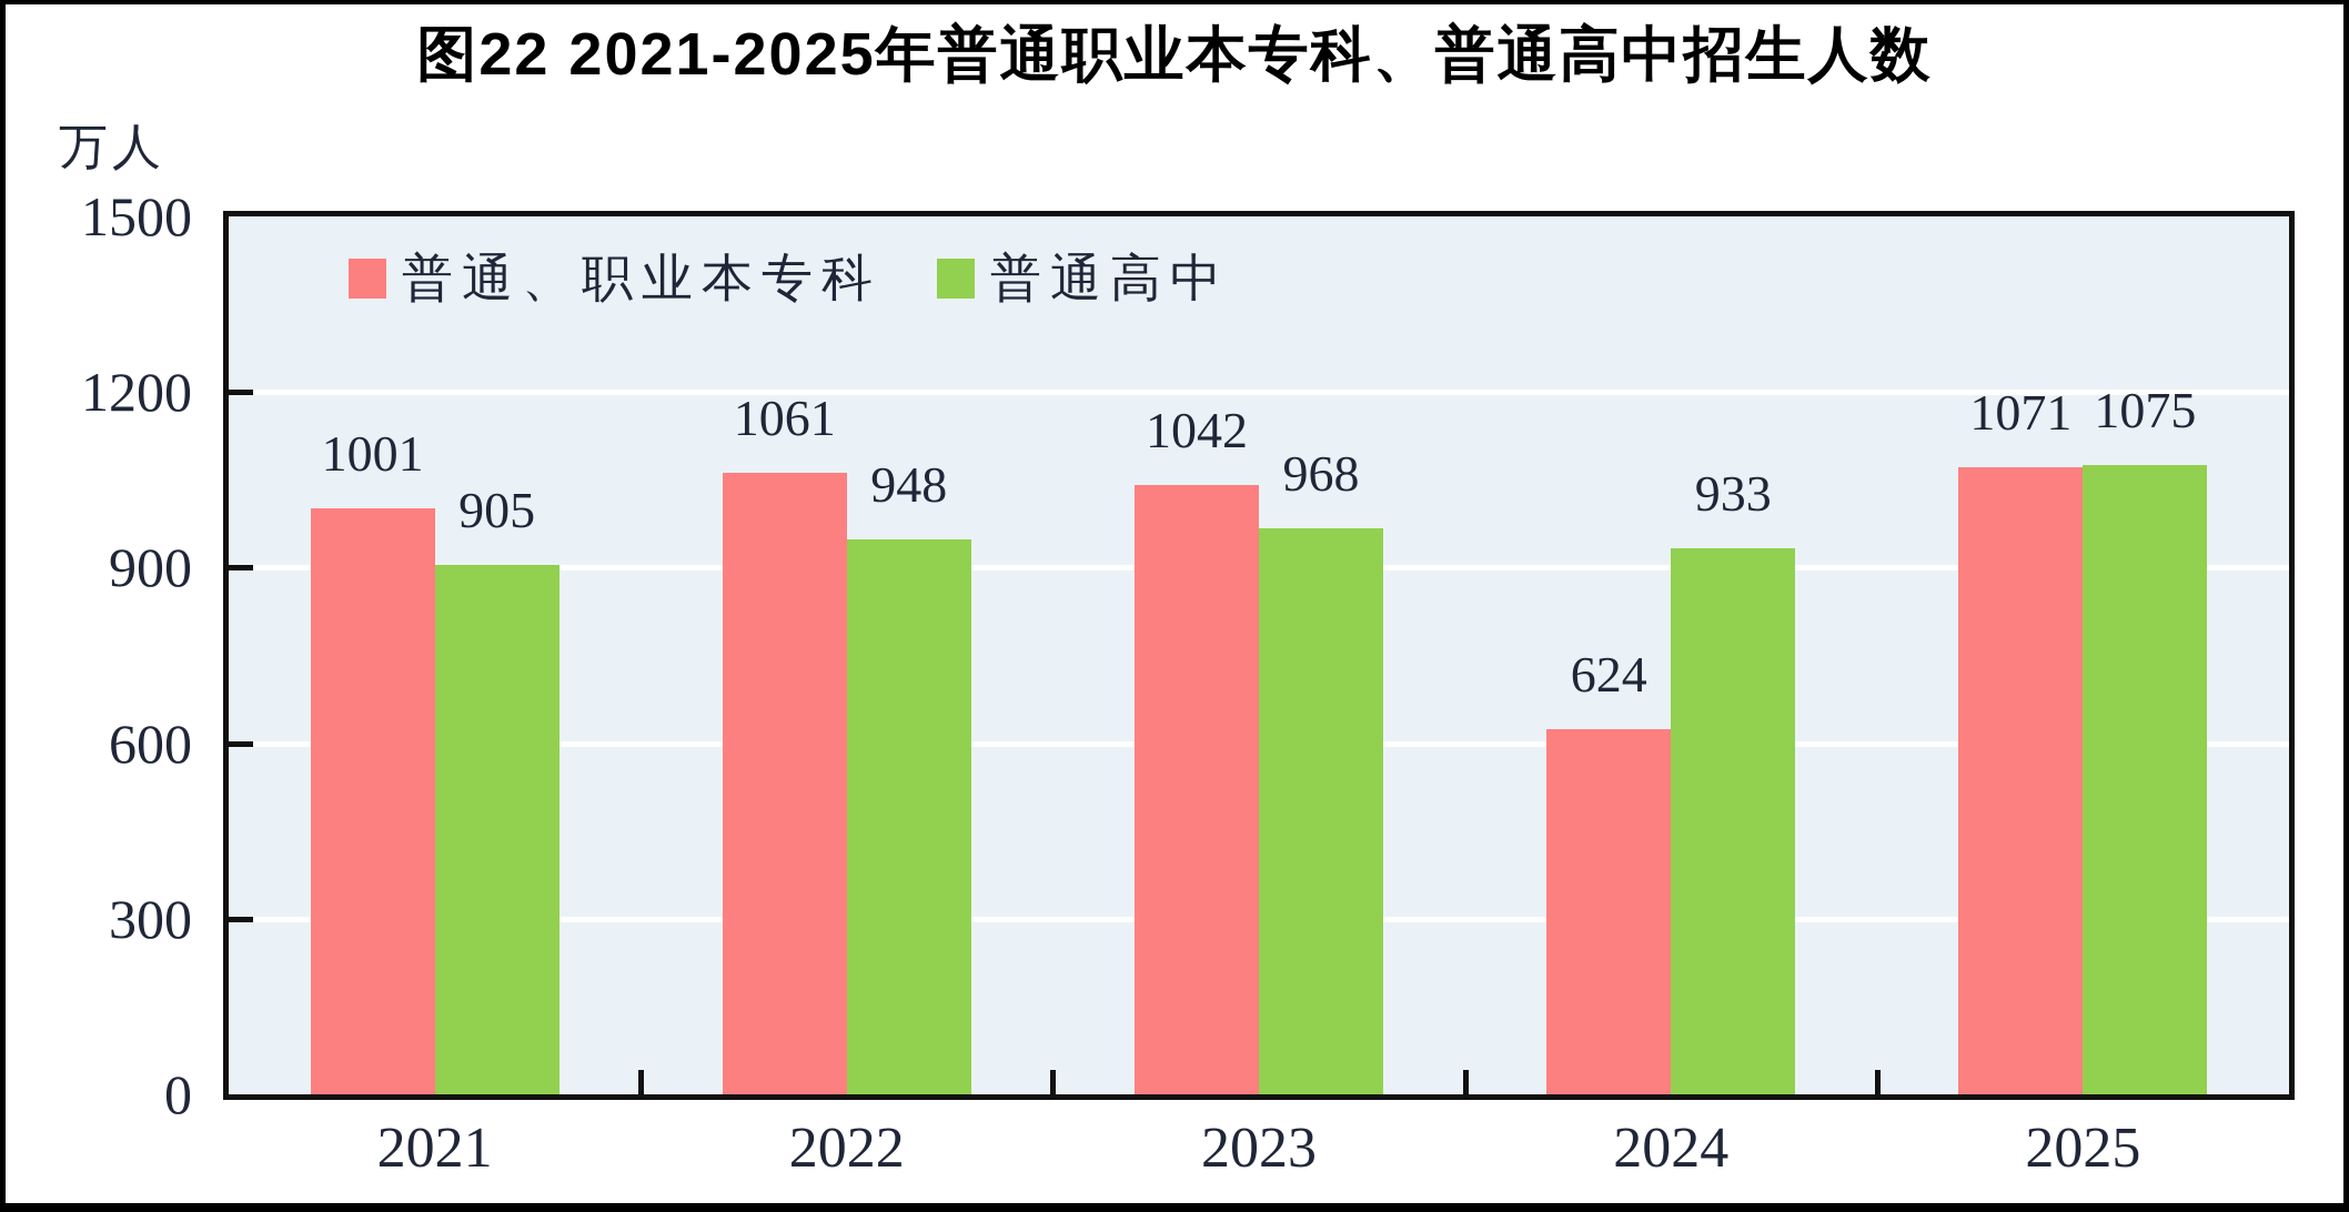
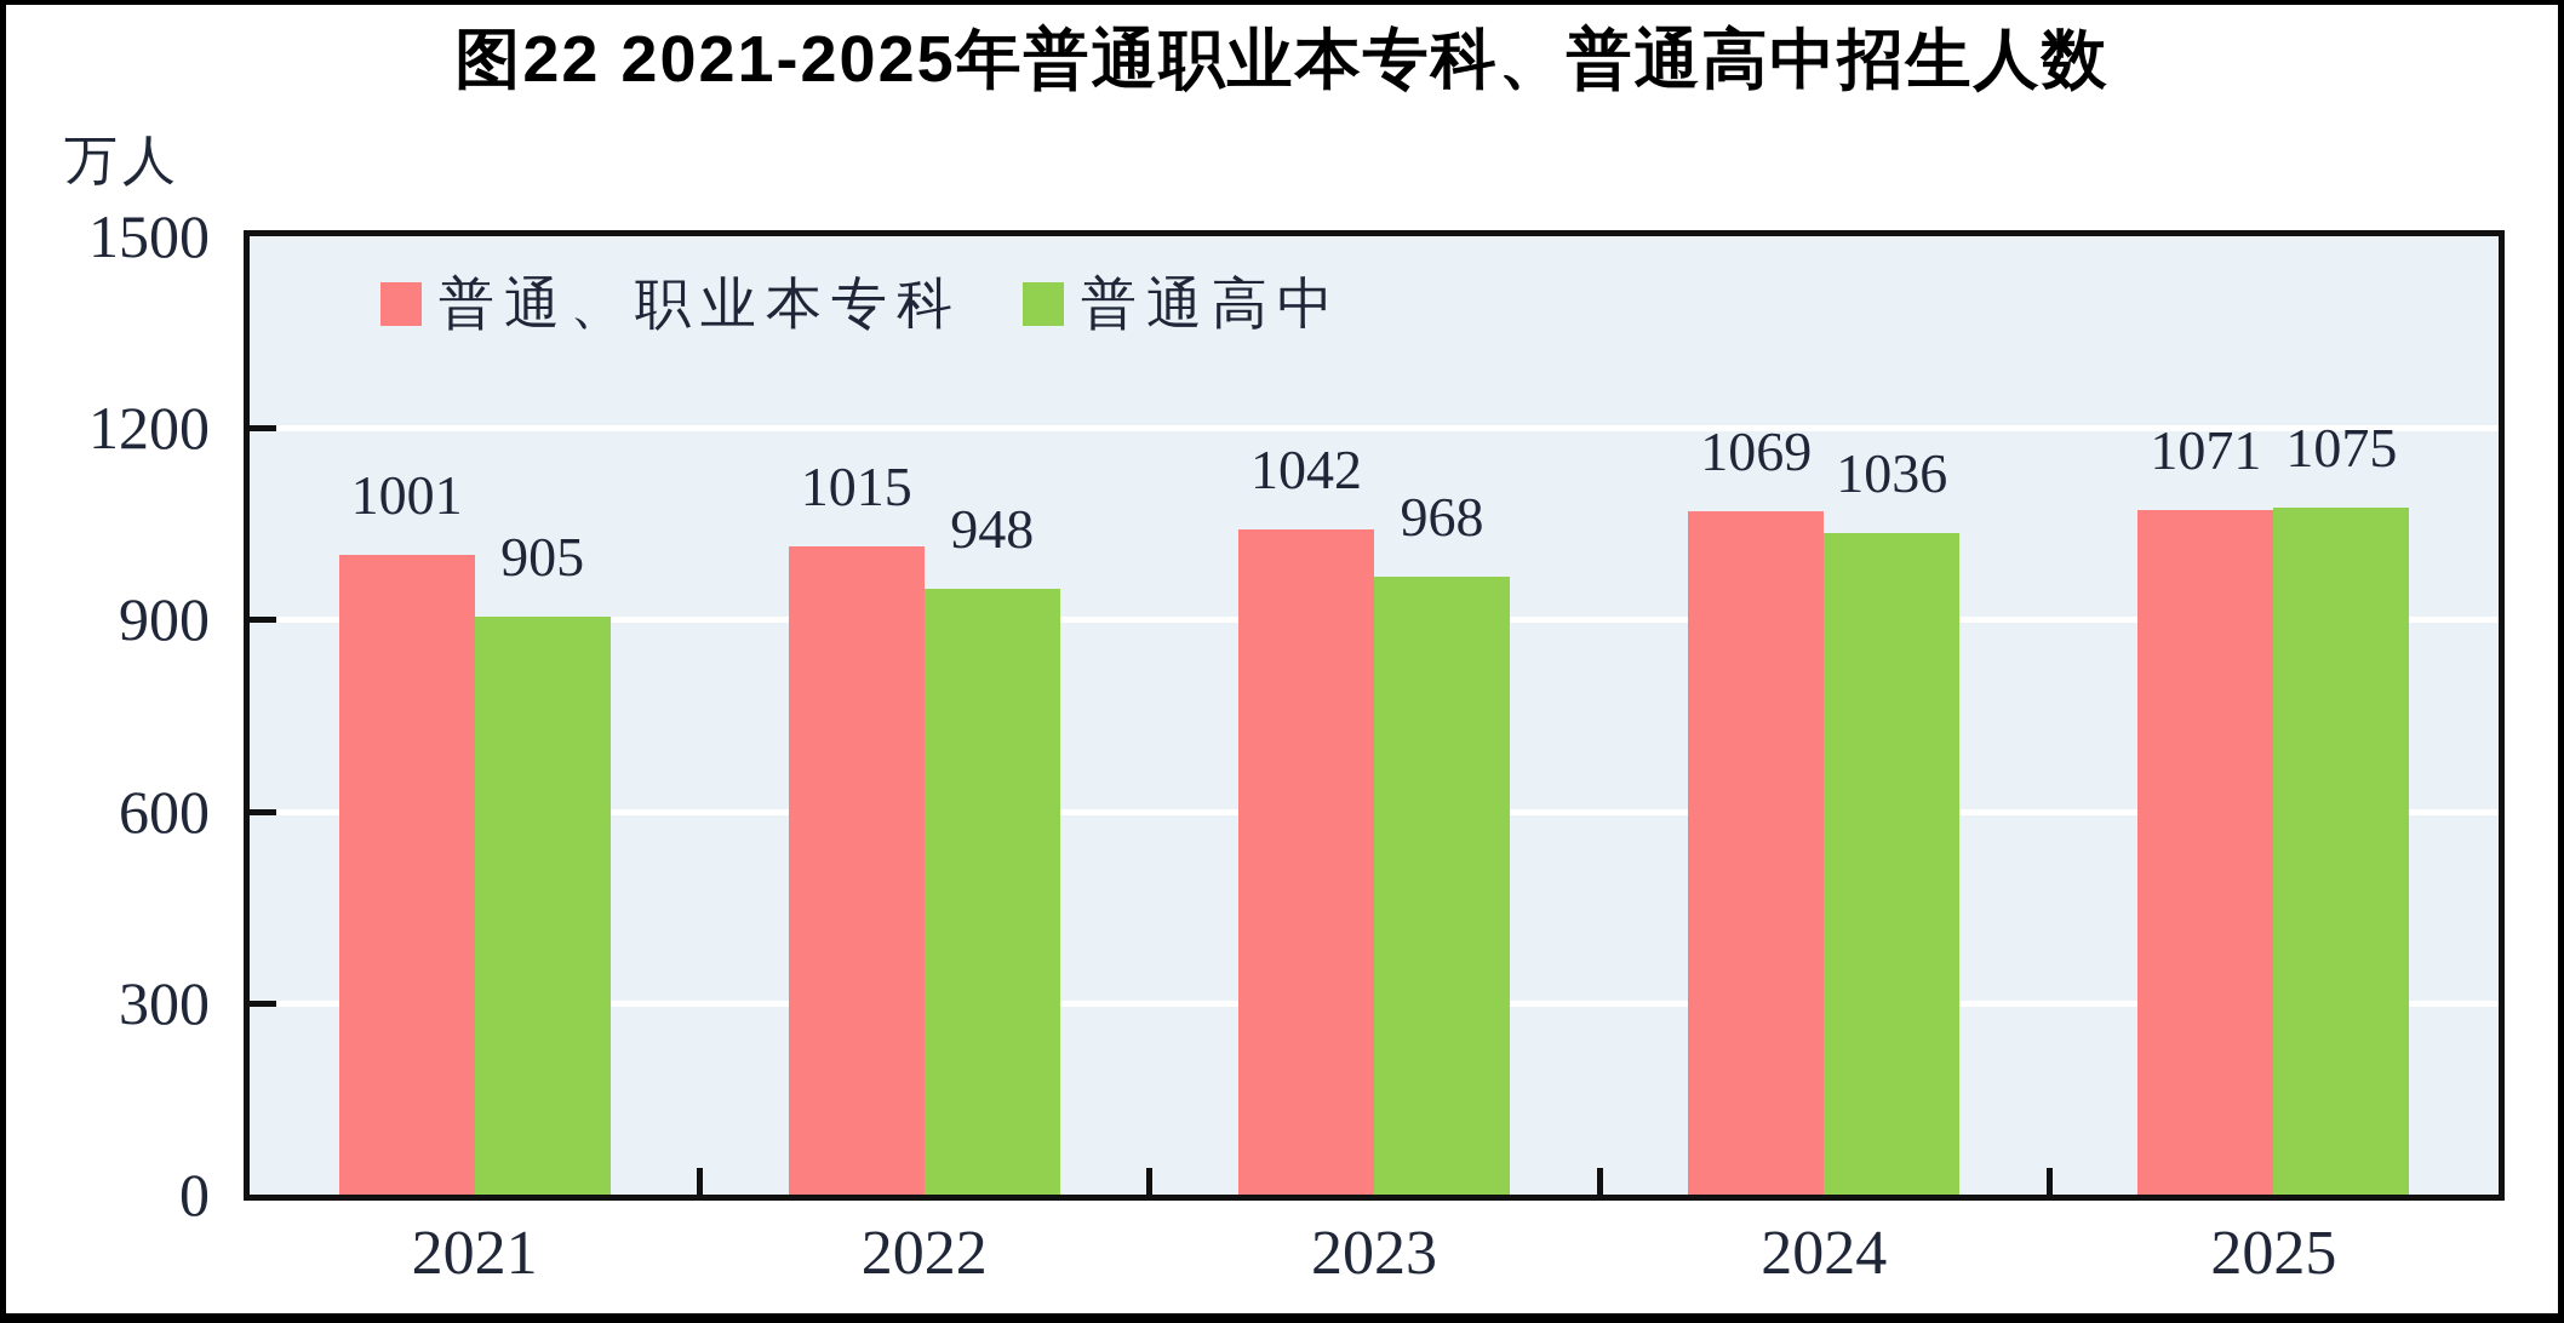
普通、职业本专科/2022: 1061 -> 1015
普通、职业本专科/2024: 624 -> 1069
普通高中/2024: 933 -> 1036
